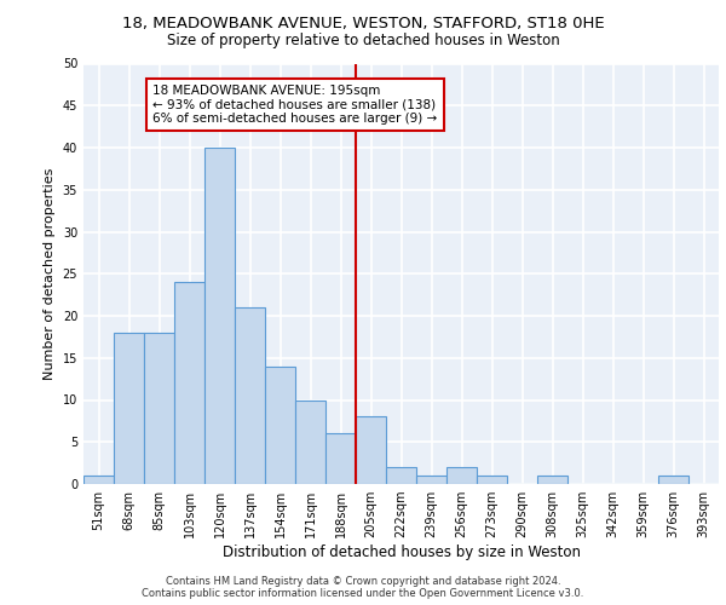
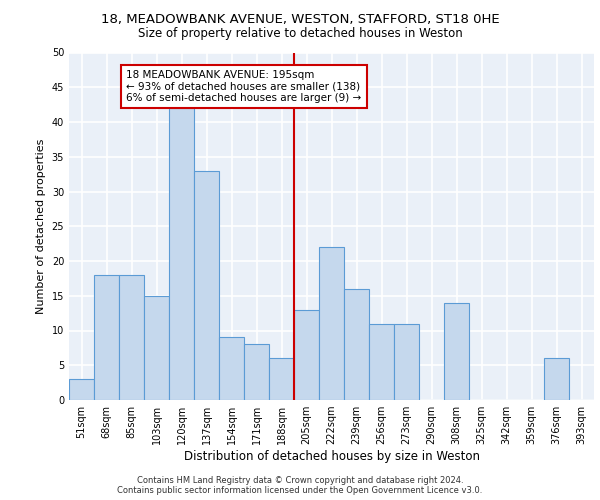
51sqm: 1 -> 3
103sqm: 24 -> 15
120sqm: 40 -> 42
137sqm: 21 -> 33
154sqm: 14 -> 9
171sqm: 10 -> 8
205sqm: 8 -> 13
222sqm: 2 -> 22
239sqm: 1 -> 16
256sqm: 2 -> 11
273sqm: 1 -> 11
308sqm: 1 -> 14
376sqm: 1 -> 6
